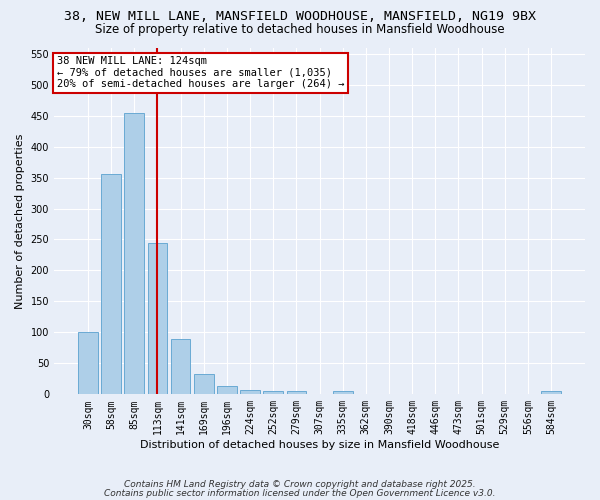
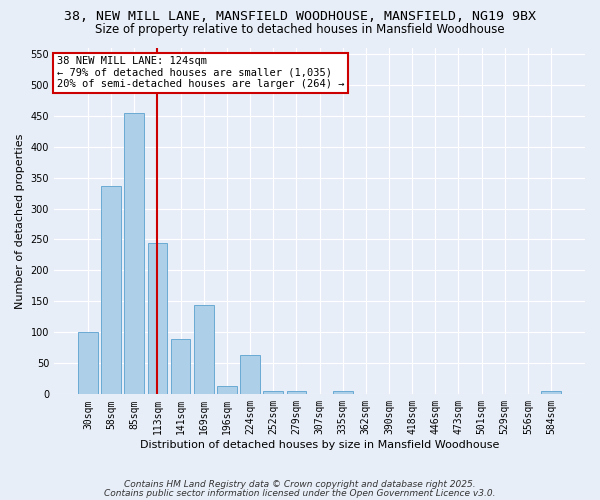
58sqm: 356 -> 336
169sqm: 33 -> 144
224sqm: 7 -> 64
